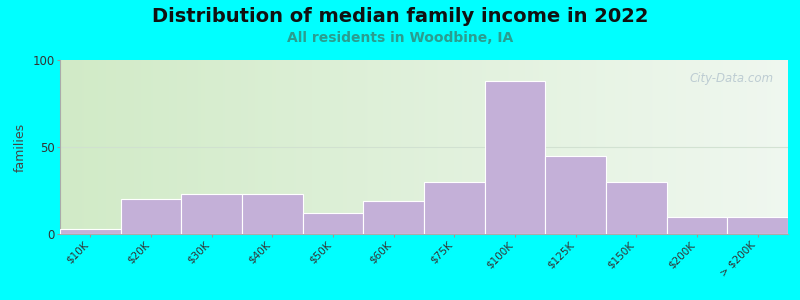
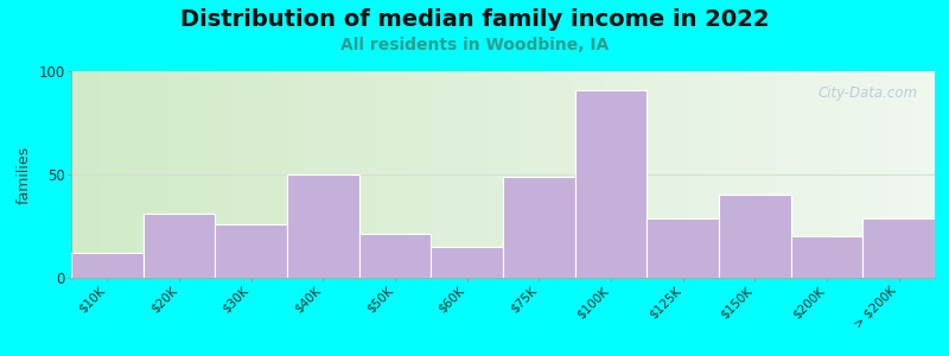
$10K: 3 -> 12
$20K: 20 -> 31
$30K: 23 -> 26
$40K: 23 -> 50
$50K: 12 -> 21
$60K: 19 -> 15
$75K: 30 -> 49
$100K: 88 -> 91
$125K: 45 -> 29
$150K: 30 -> 40
$200K: 10 -> 20
> $200K: 10 -> 29
